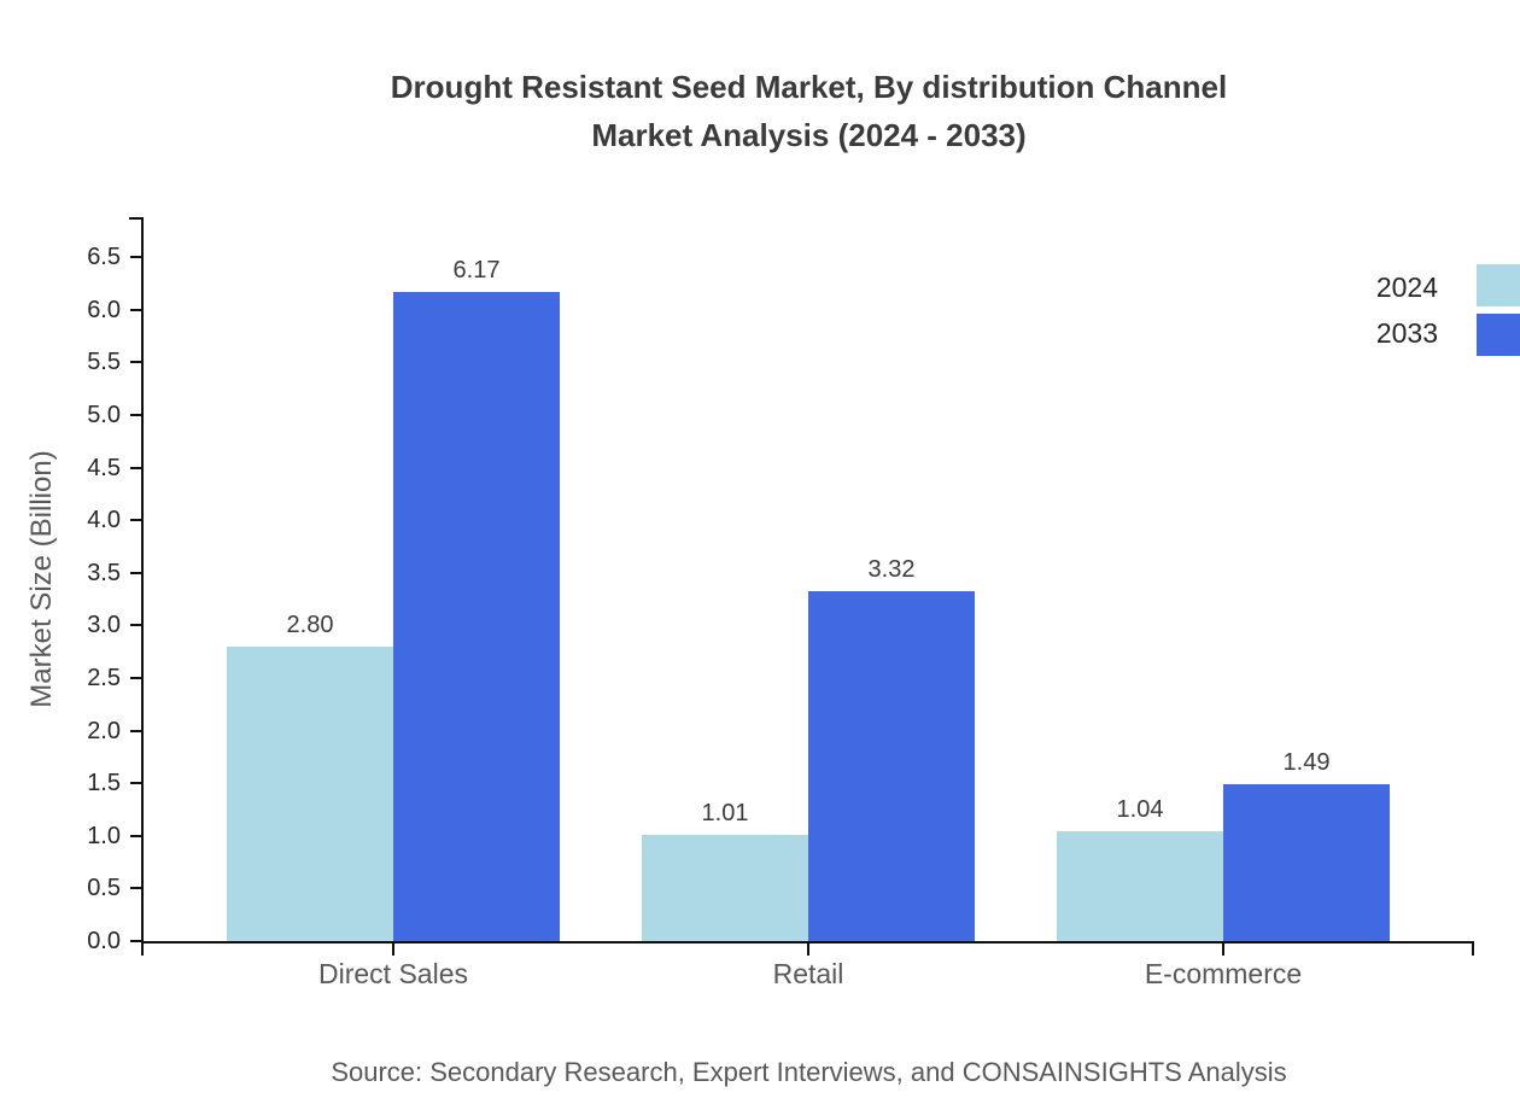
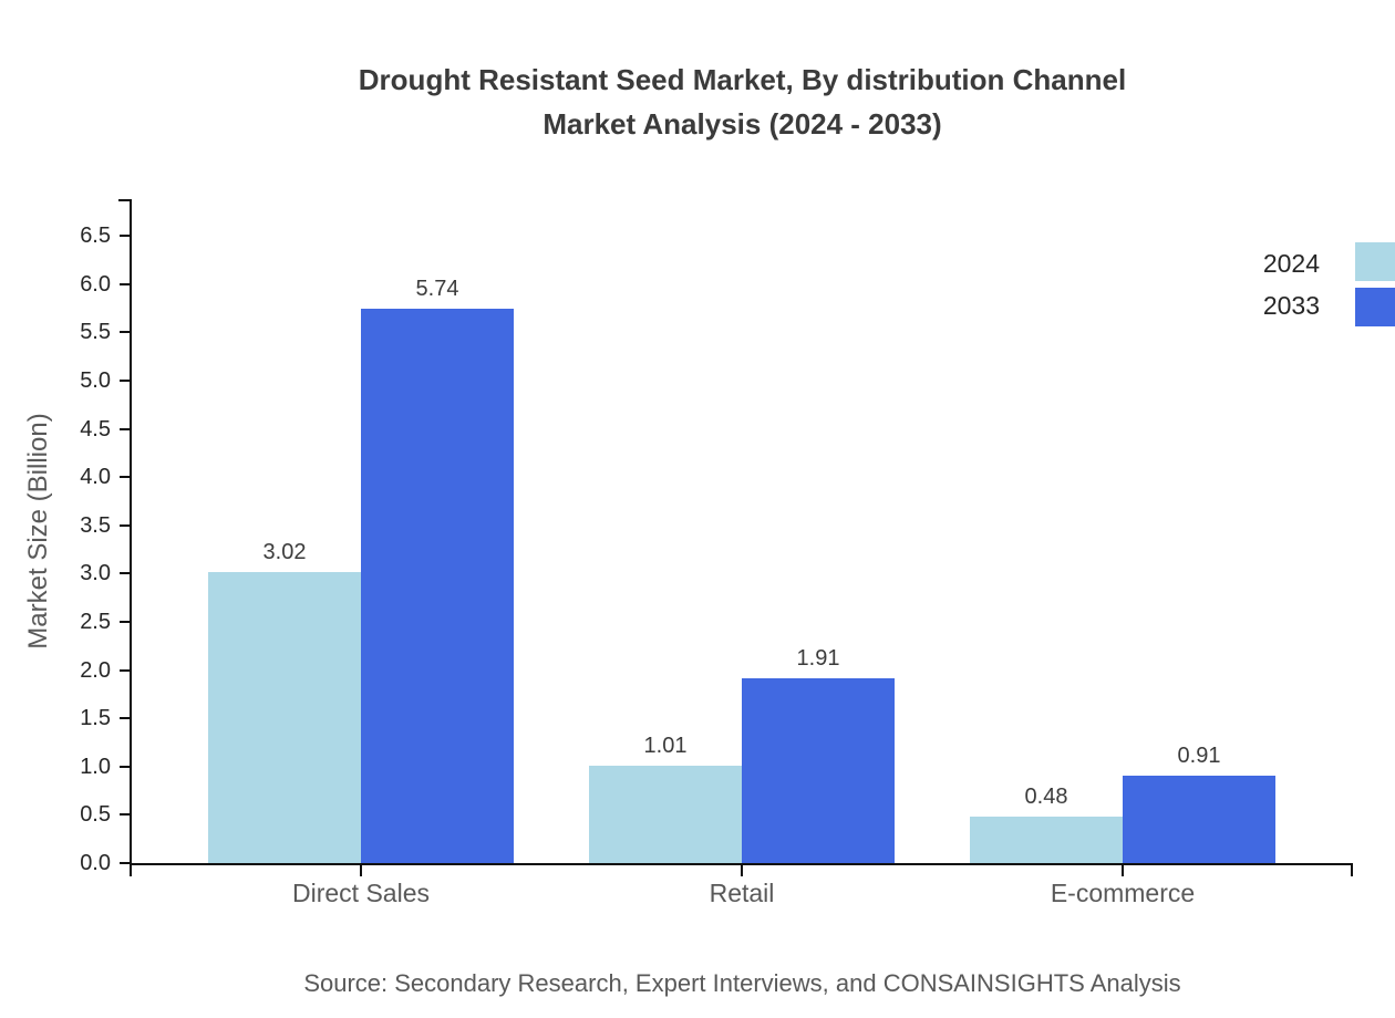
2024/Direct Sales: 2.80 -> 3.02
2033/Direct Sales: 6.17 -> 5.74
2033/Retail: 3.32 -> 1.91
2024/E-commerce: 1.04 -> 0.48
2033/E-commerce: 1.49 -> 0.91
